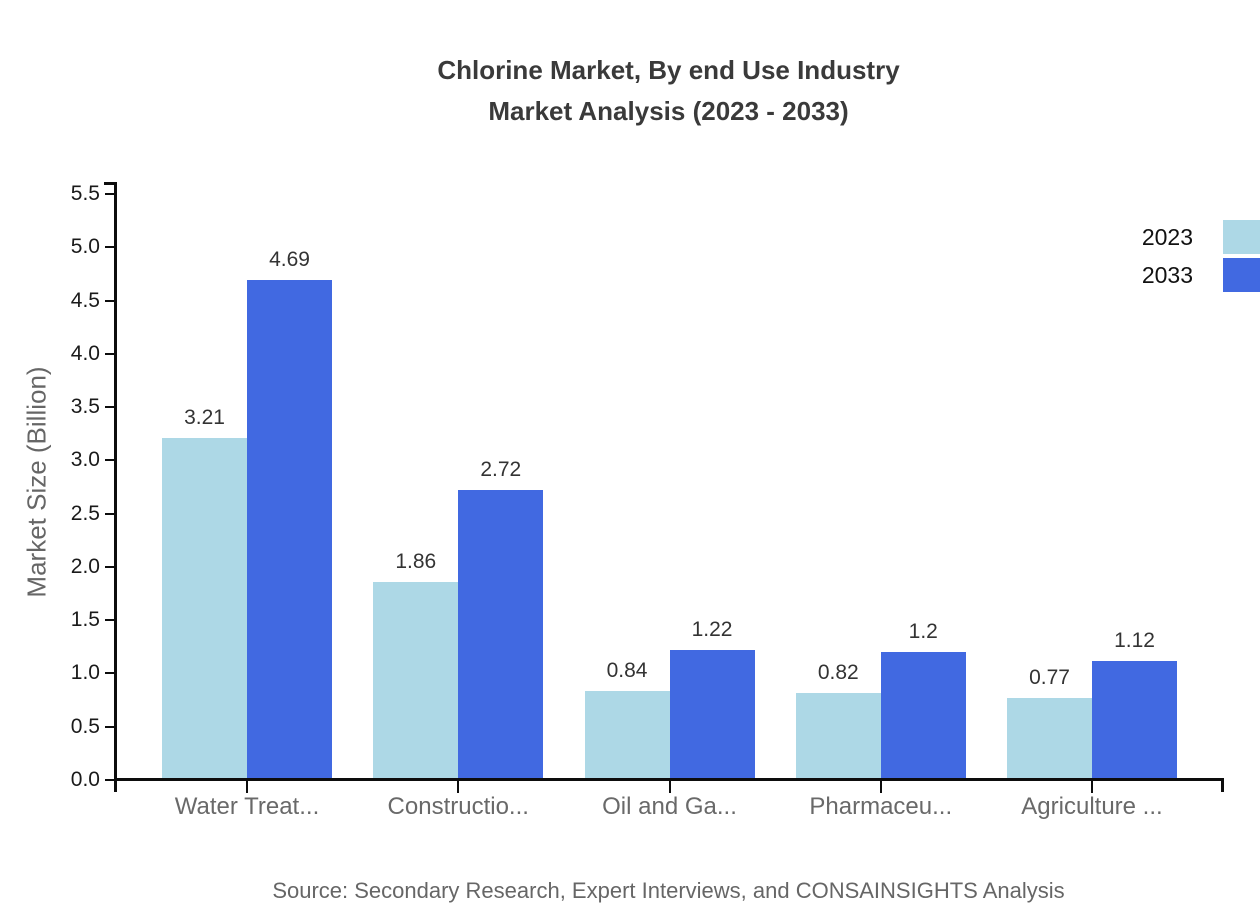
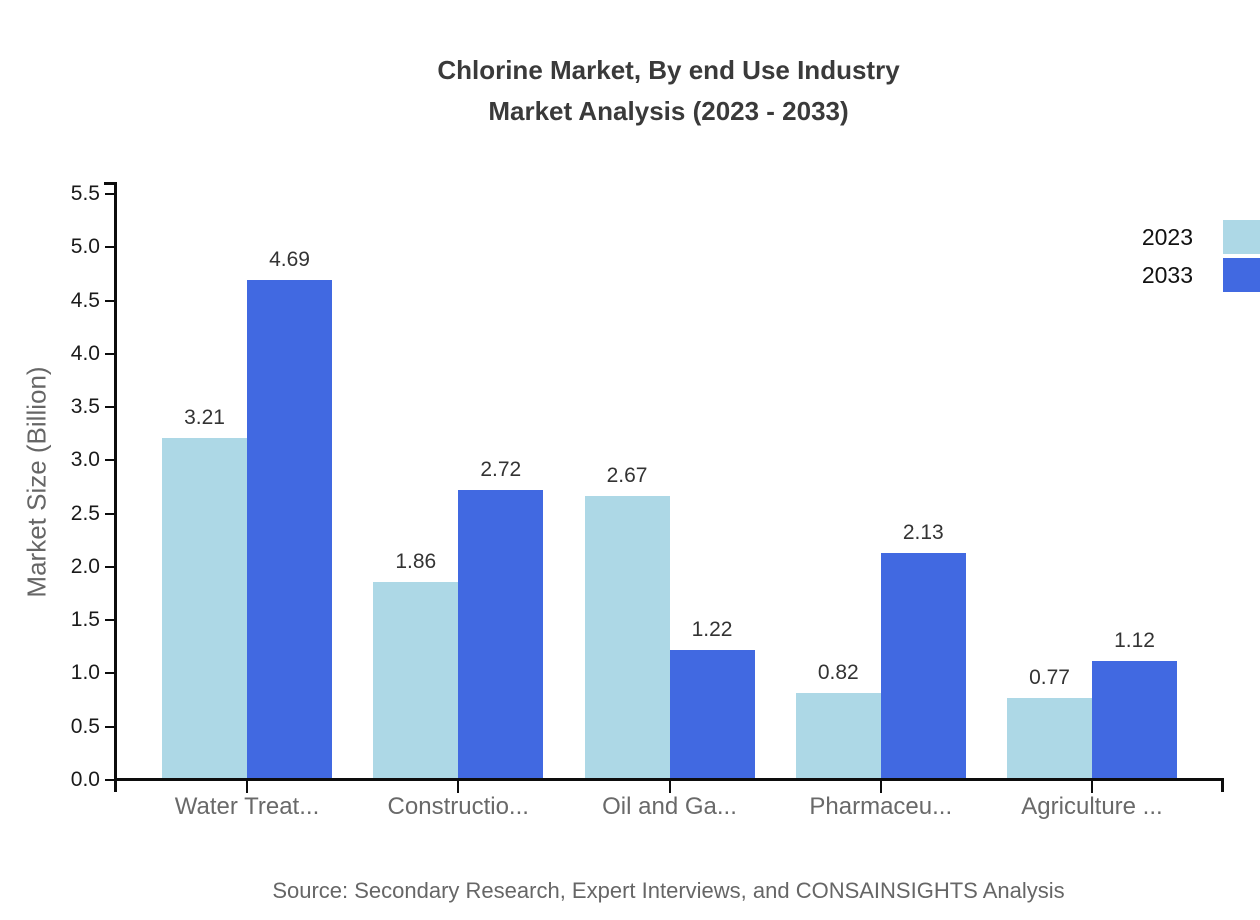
2023/Oil and Ga...: 0.84 -> 2.67
2033/Pharmaceu...: 1.2 -> 2.13
